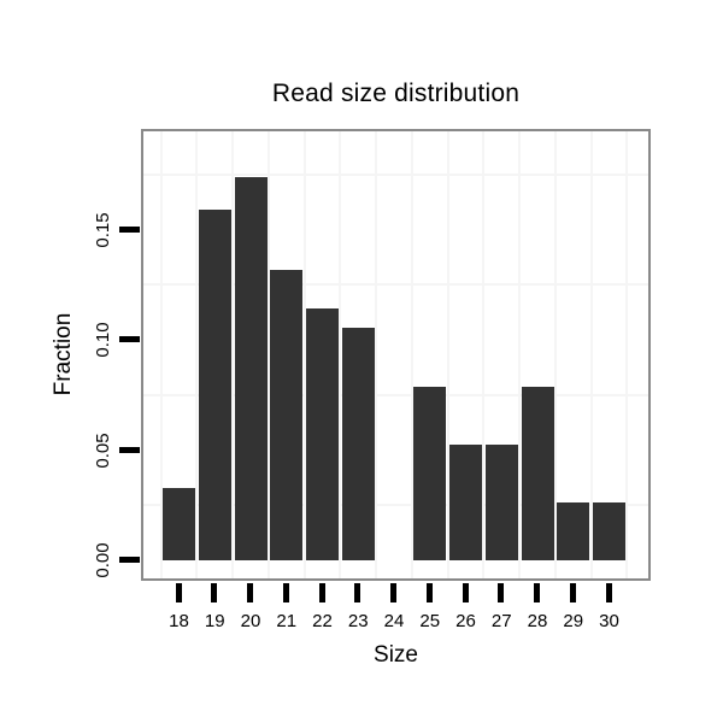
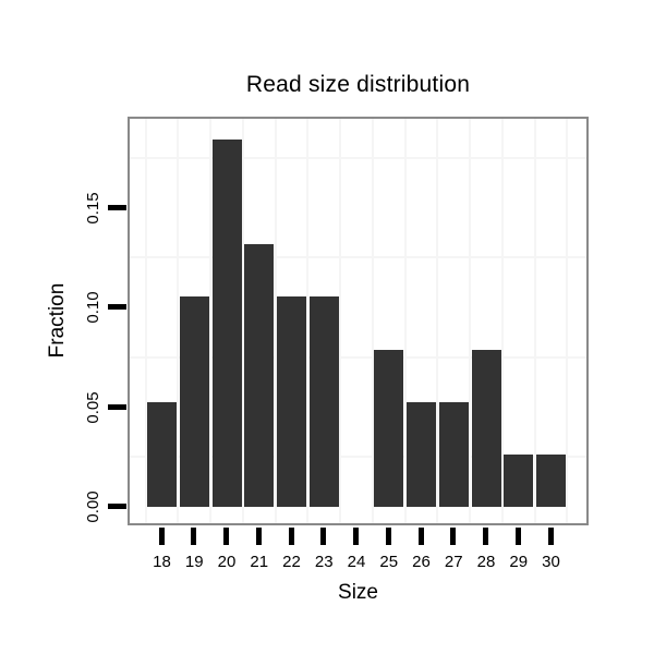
18: 0.033 -> 0.053
19: 0.159 -> 0.105
20: 0.174 -> 0.184
22: 0.114 -> 0.105
